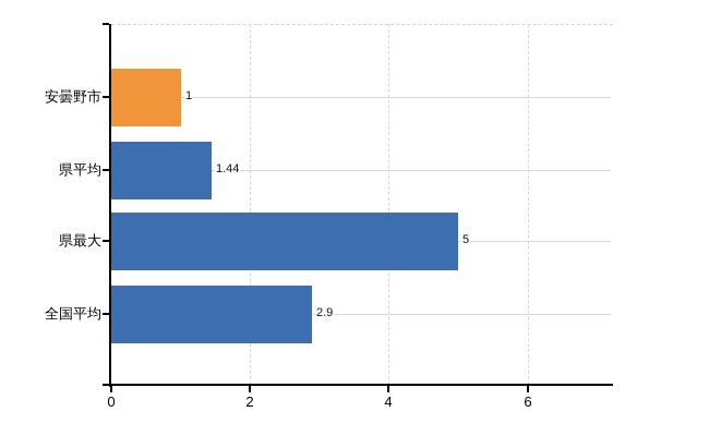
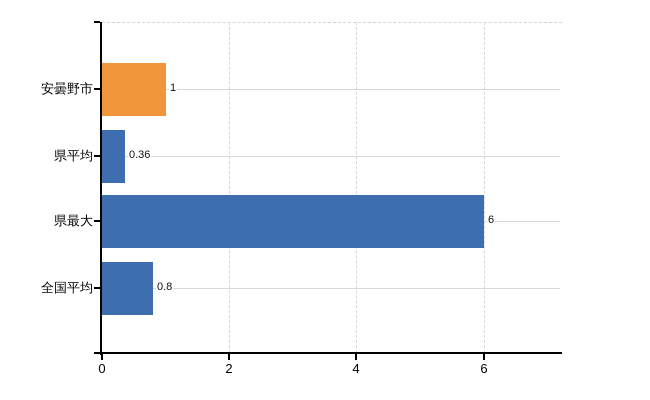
県平均: 1.44 -> 0.36
県最大: 5 -> 6
全国平均: 2.9 -> 0.8
